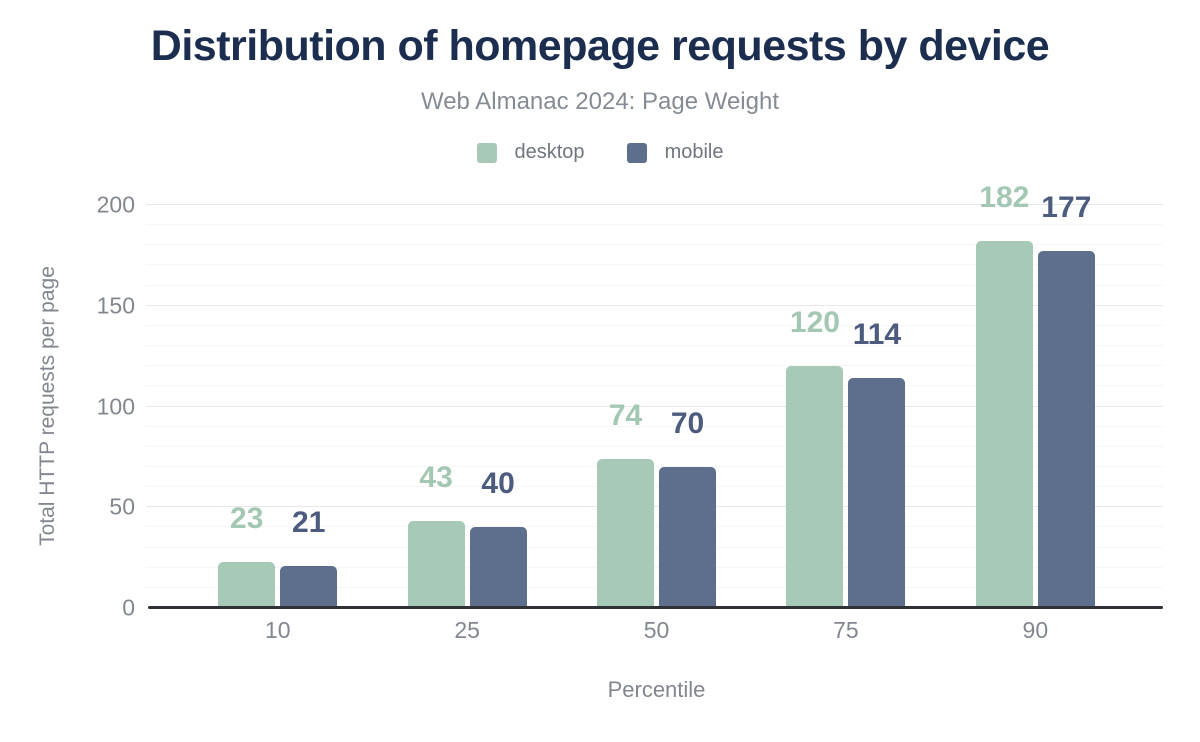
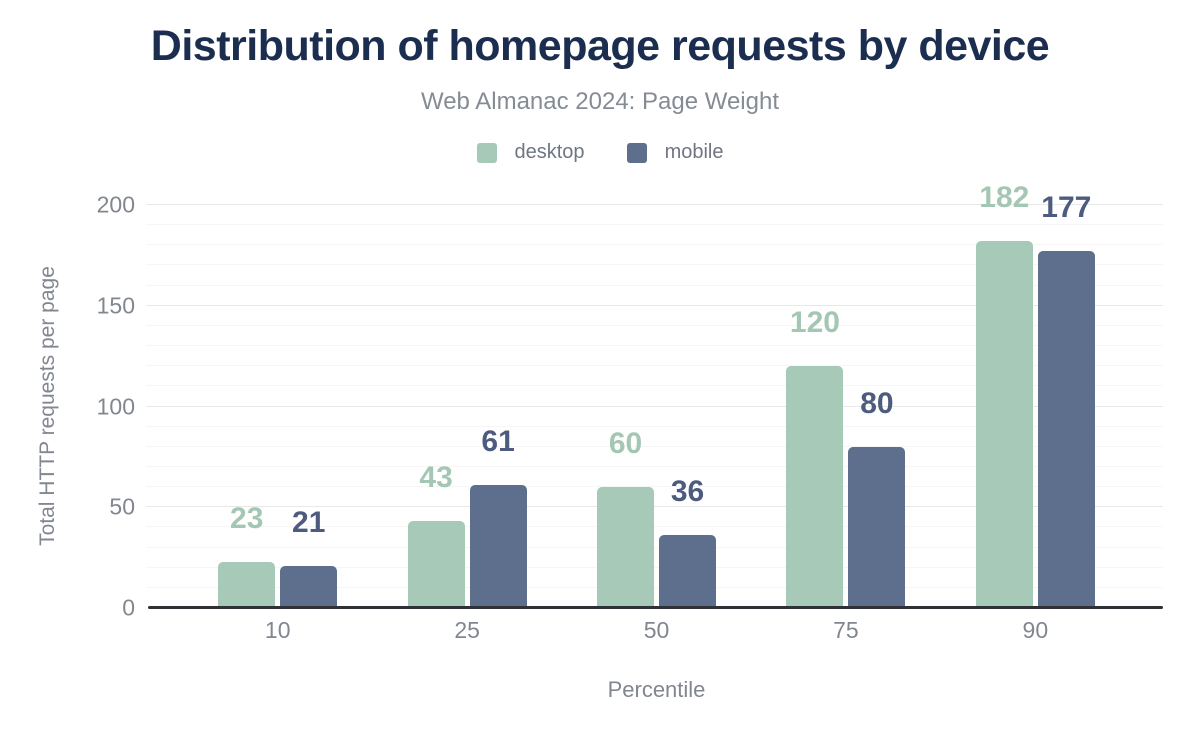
mobile/25: 40 -> 61
desktop/50: 74 -> 60
mobile/50: 70 -> 36
mobile/75: 114 -> 80
